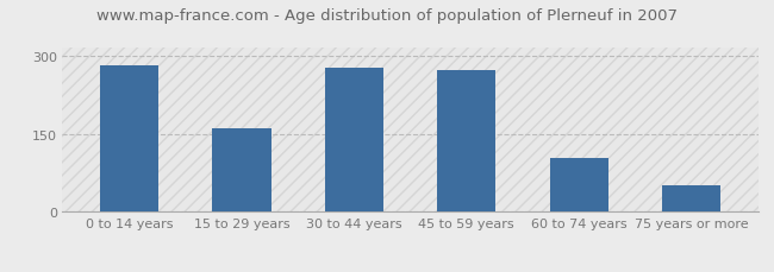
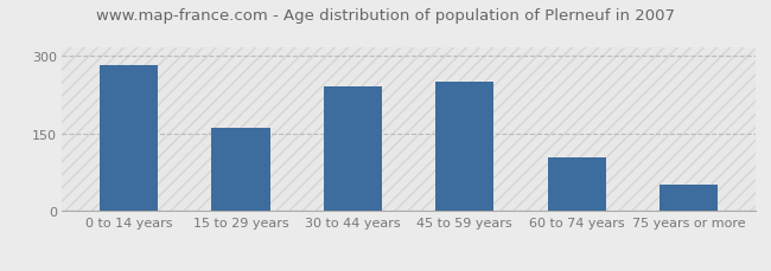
30 to 44 years: 277 -> 240
45 to 59 years: 272 -> 250
